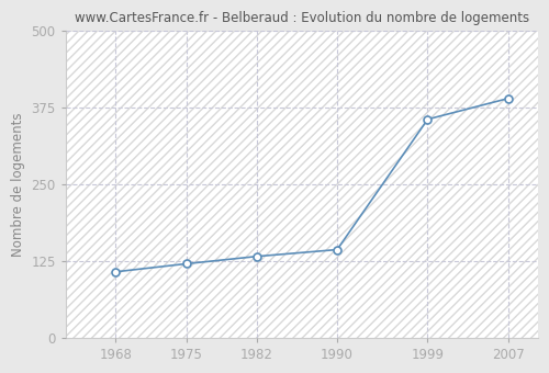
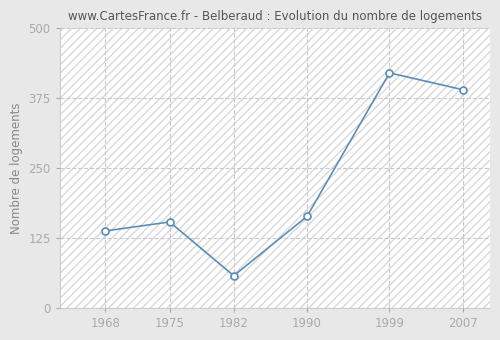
1968: 108 -> 138
1975: 121 -> 154
1982: 133 -> 58
1990: 144 -> 164
1999: 356 -> 420
